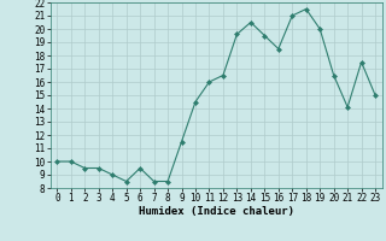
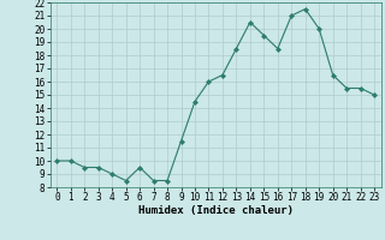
13: 19.6 -> 18.5
21: 14.1 -> 15.5
22: 17.5 -> 15.5
